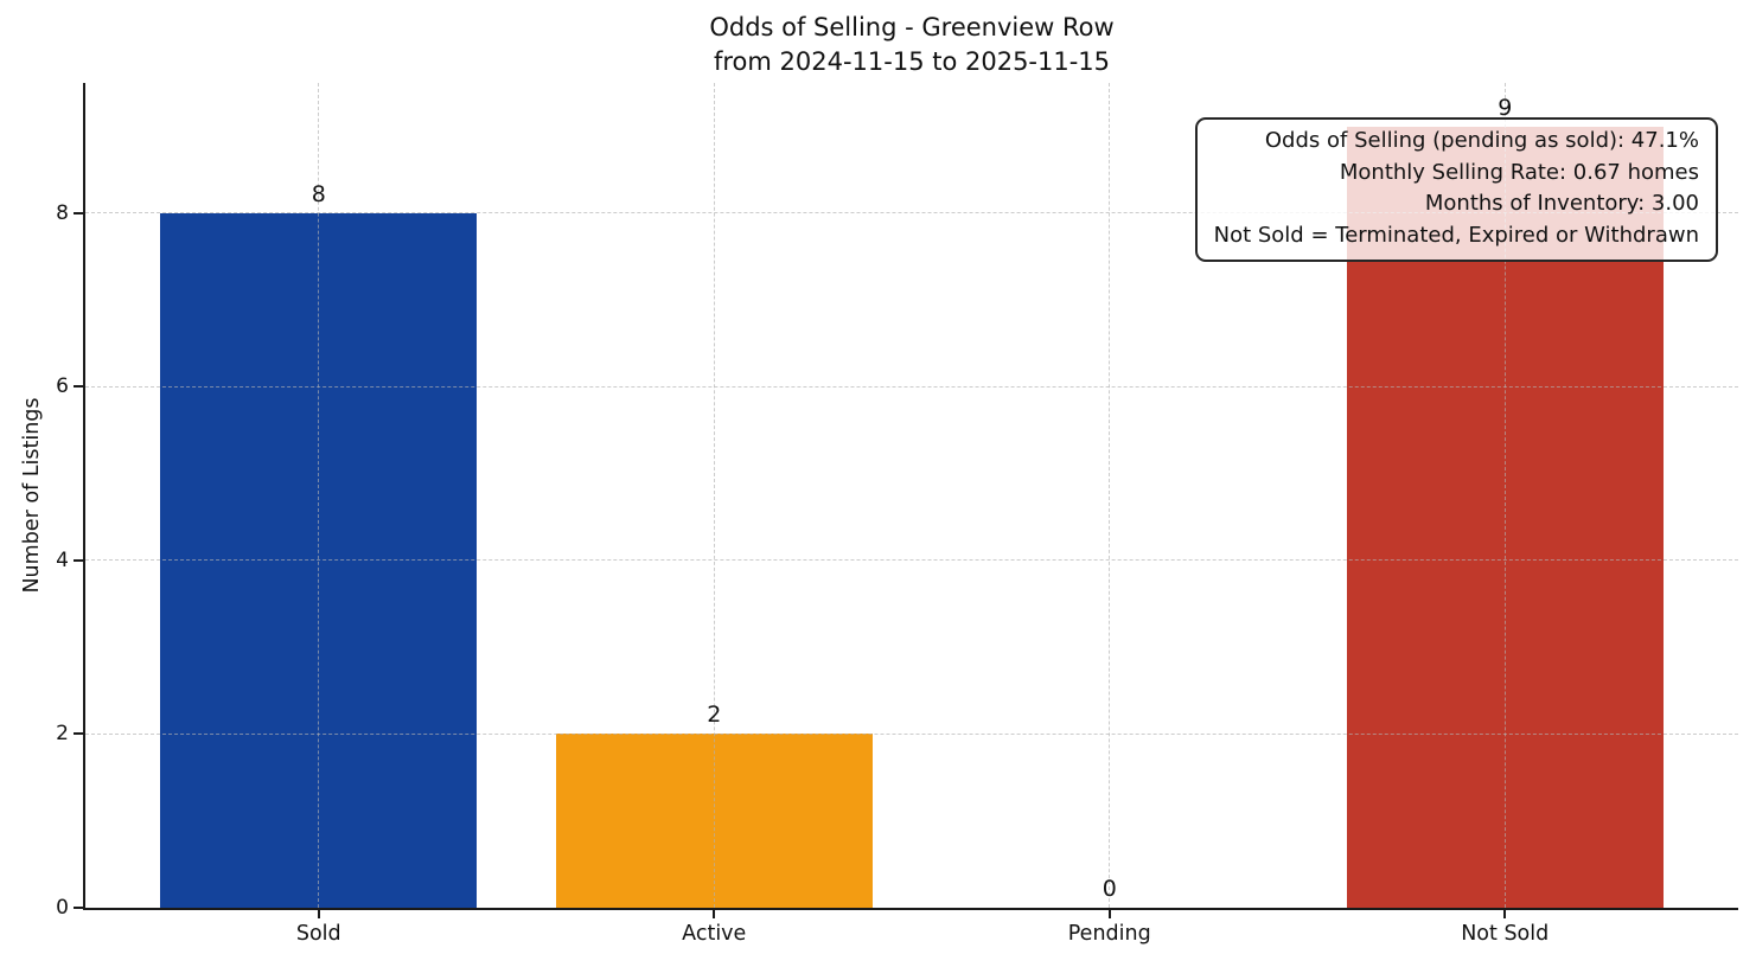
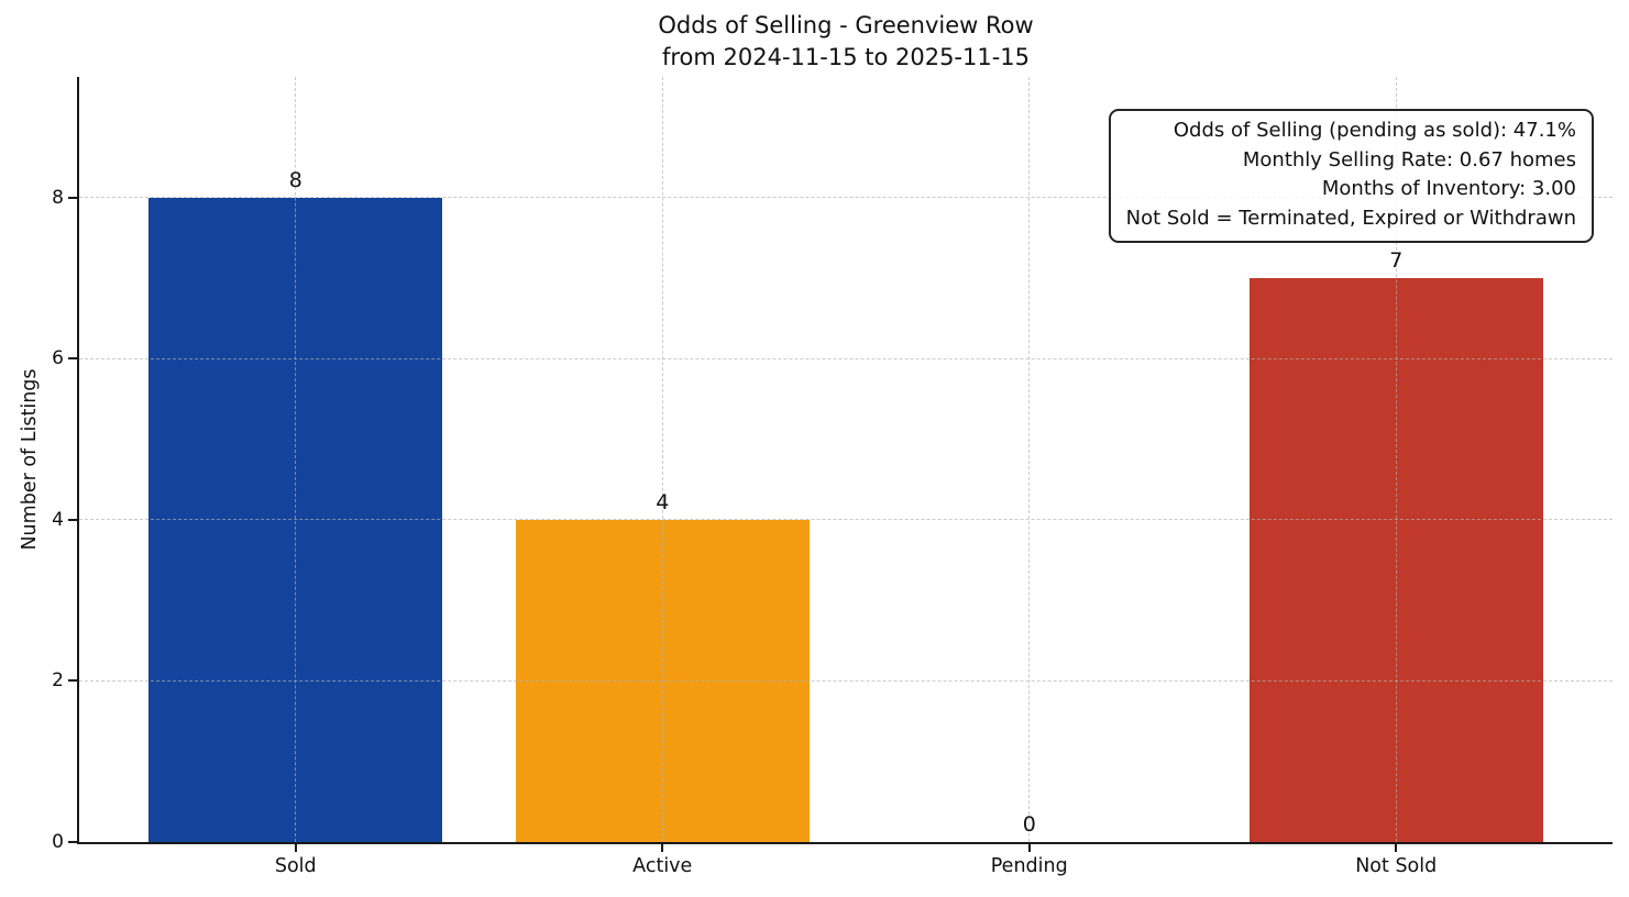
Active: 2 -> 4
Not Sold: 9 -> 7
